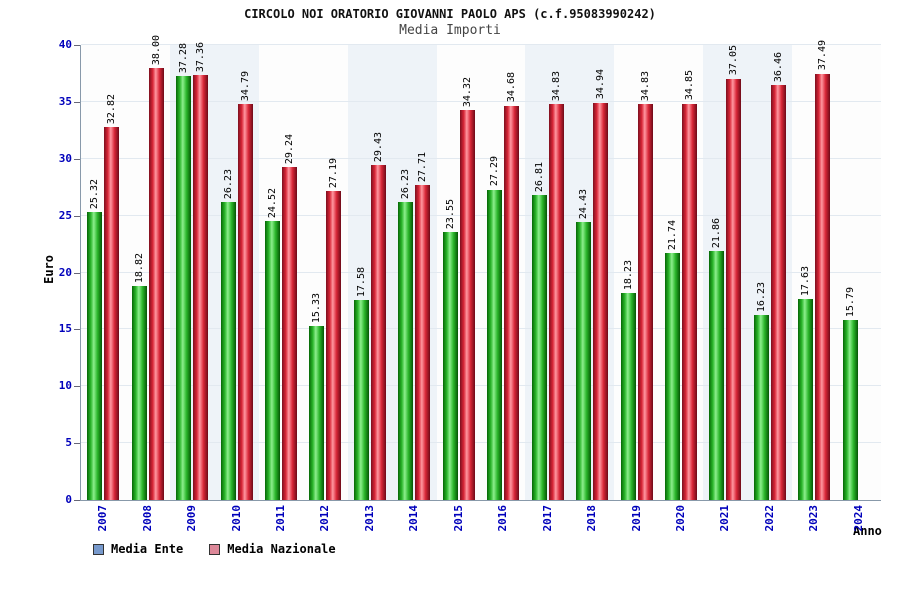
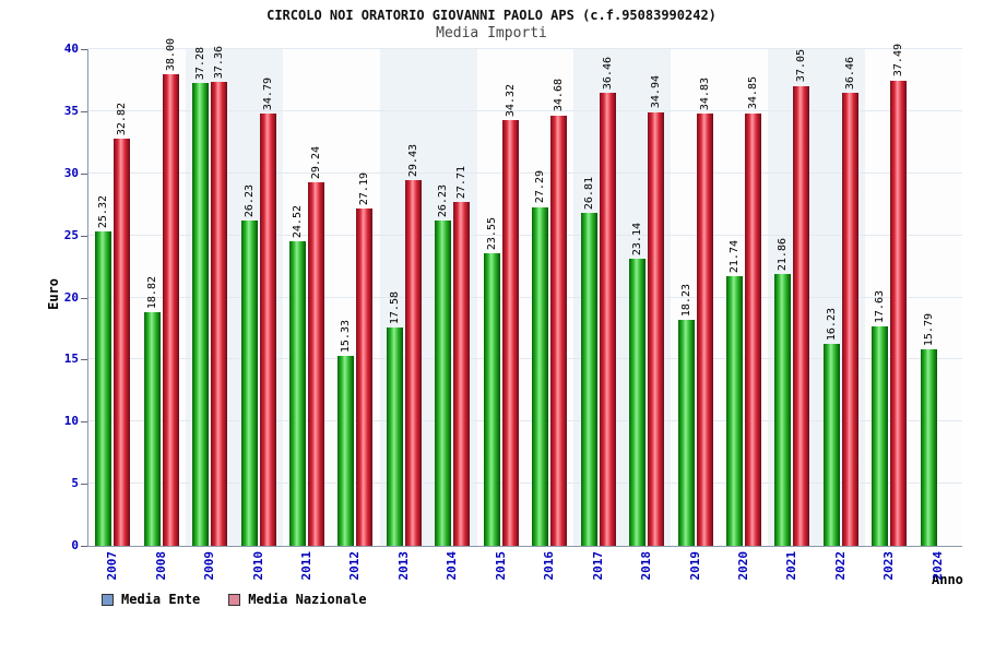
Media Nazionale/2017: 34.83 -> 36.46
Media Ente/2018: 24.43 -> 23.14
